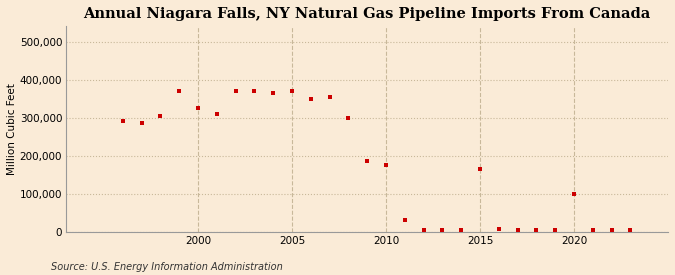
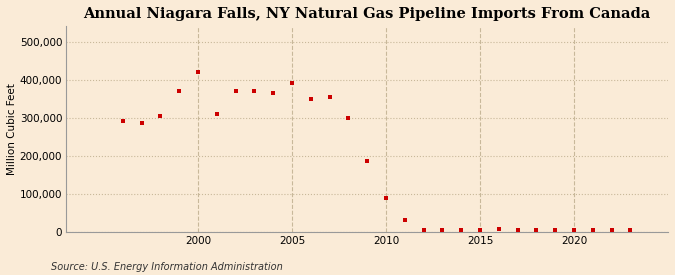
2000: 325,000 -> 420,000
2005: 370,000 -> 390,000
2010: 175,000 -> 88,000
2015: 165,000 -> 4,000
2020: 100,000 -> 4,000
